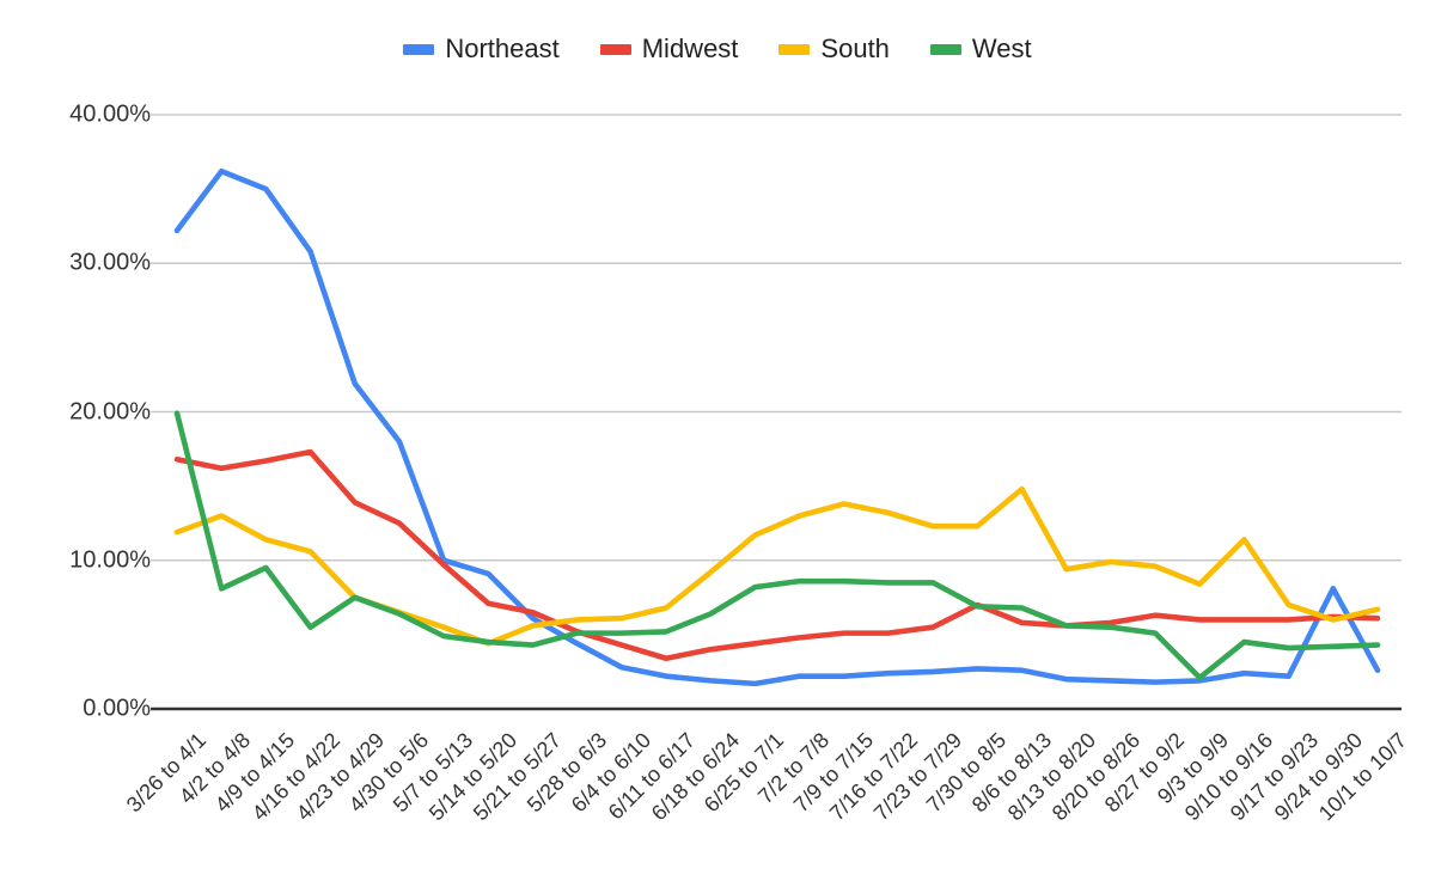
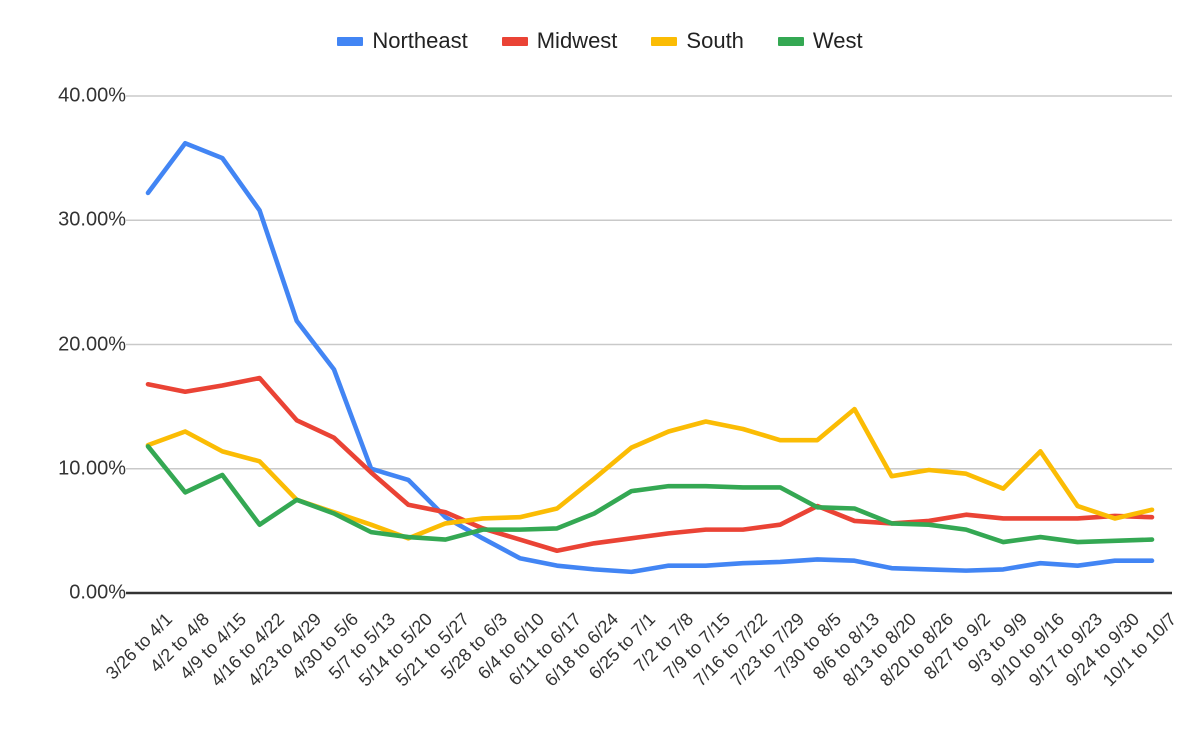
West/3/26 to 4/1: 19.9% -> 11.8%
West/9/3 to 9/9: 2.1% -> 4.1%
Northeast/9/24 to 9/30: 8.1% -> 2.6%
